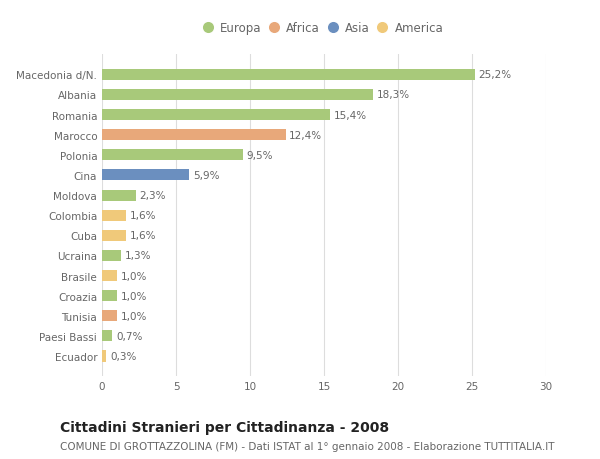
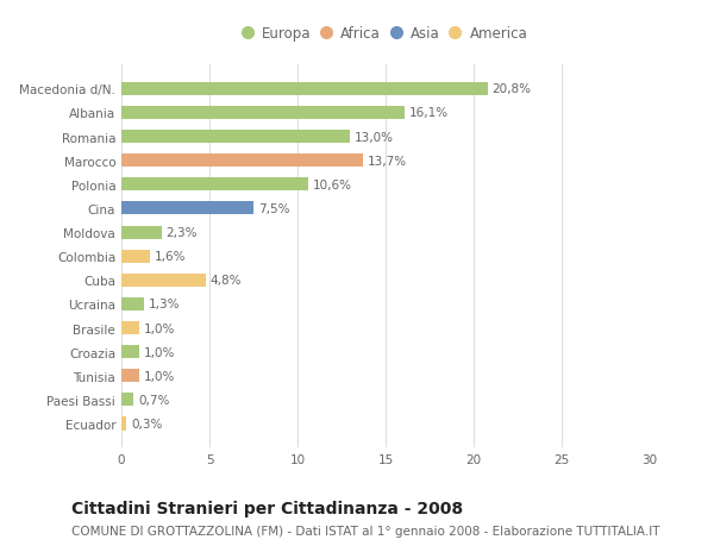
Macedonia d/N.: 25,2% -> 20,8%
Albania: 18,3% -> 16,1%
Romania: 15,4% -> 13,0%
Marocco: 12,4% -> 13,7%
Polonia: 9,5% -> 10,6%
Cina: 5,9% -> 7,5%
Cuba: 1,6% -> 4,8%
